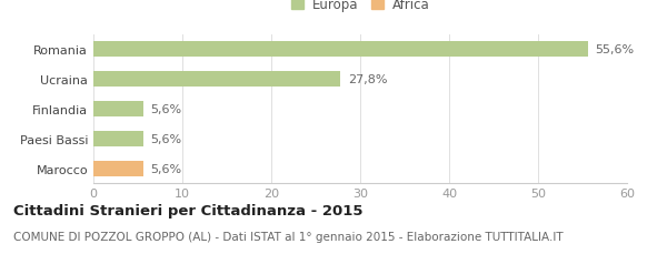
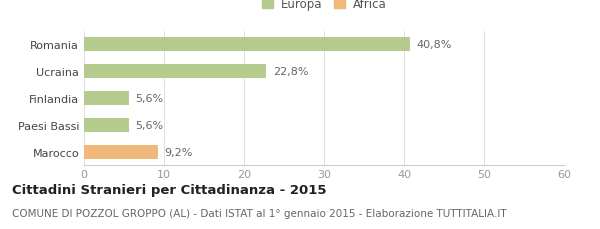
Romania: 55,6% -> 40,8%
Ucraina: 27,8% -> 22,8%
Marocco: 5,6% -> 9,2%
